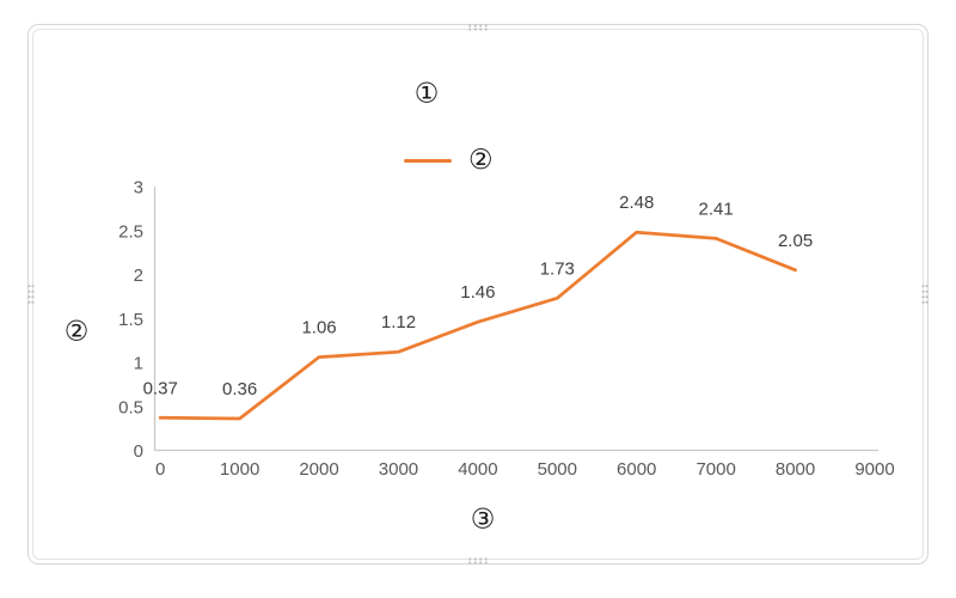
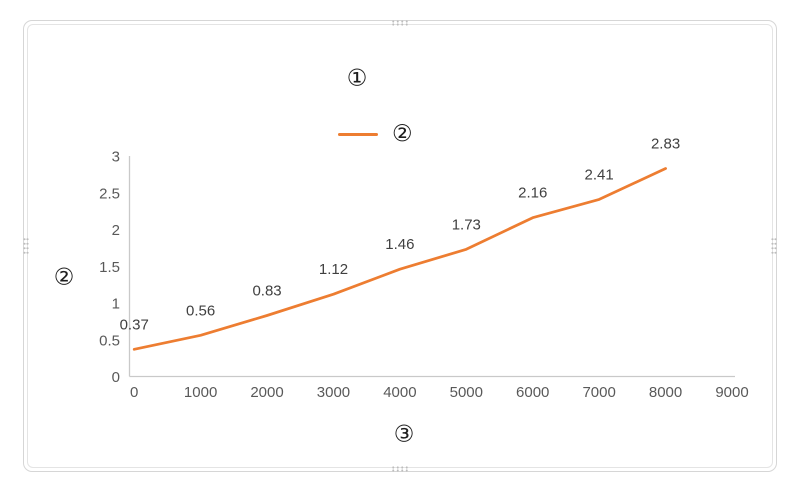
1000: 0.36 -> 0.56
2000: 1.06 -> 0.83
6000: 2.48 -> 2.16
8000: 2.05 -> 2.83
